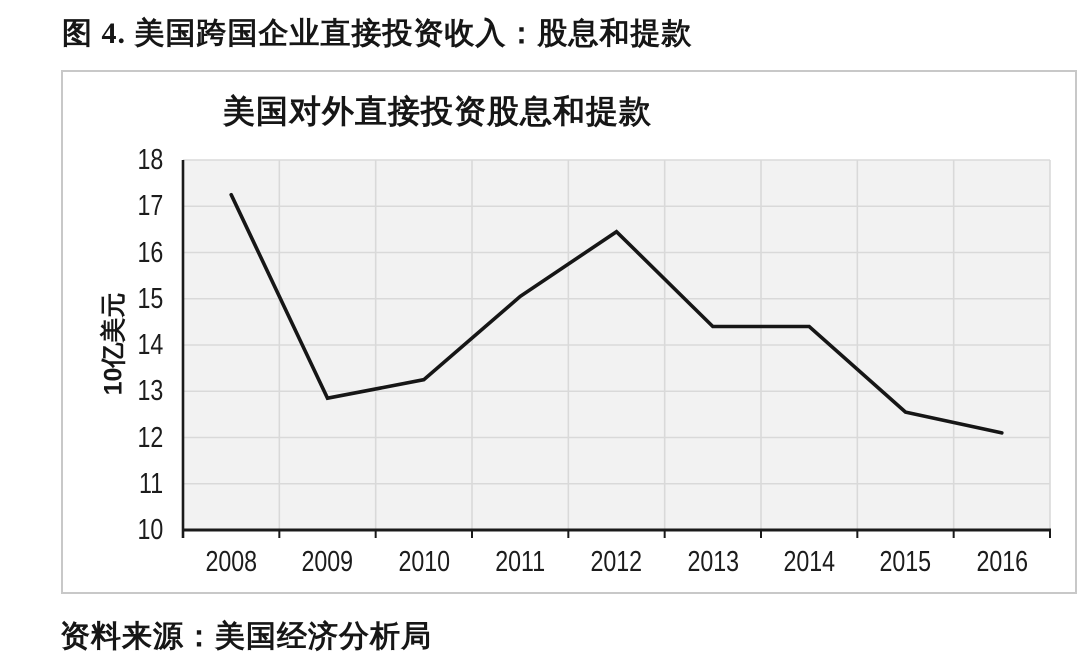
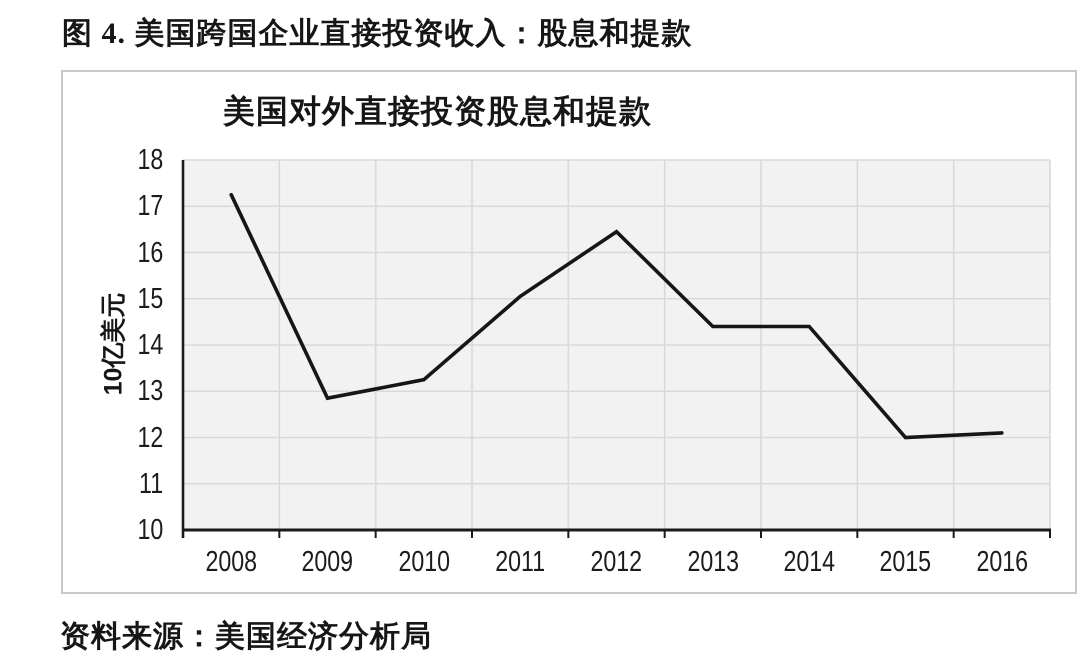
2015: 12.6 -> 12.0
